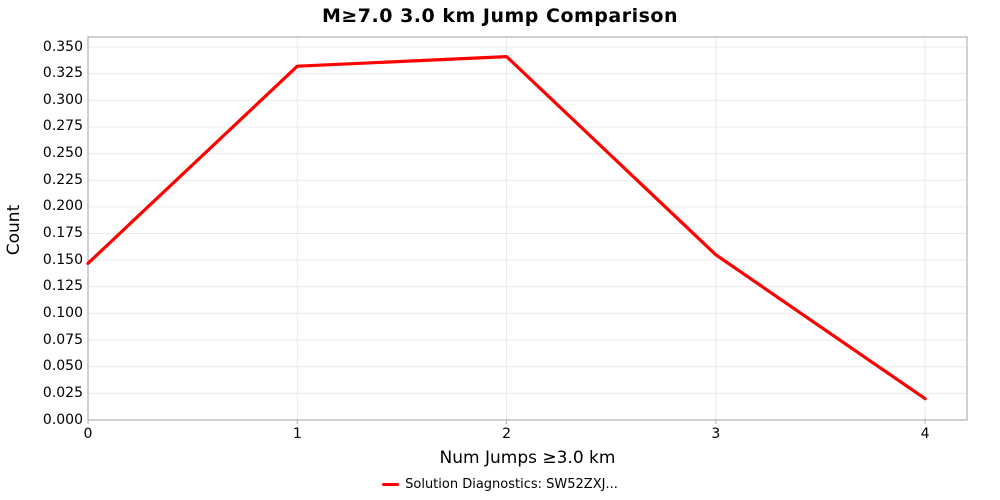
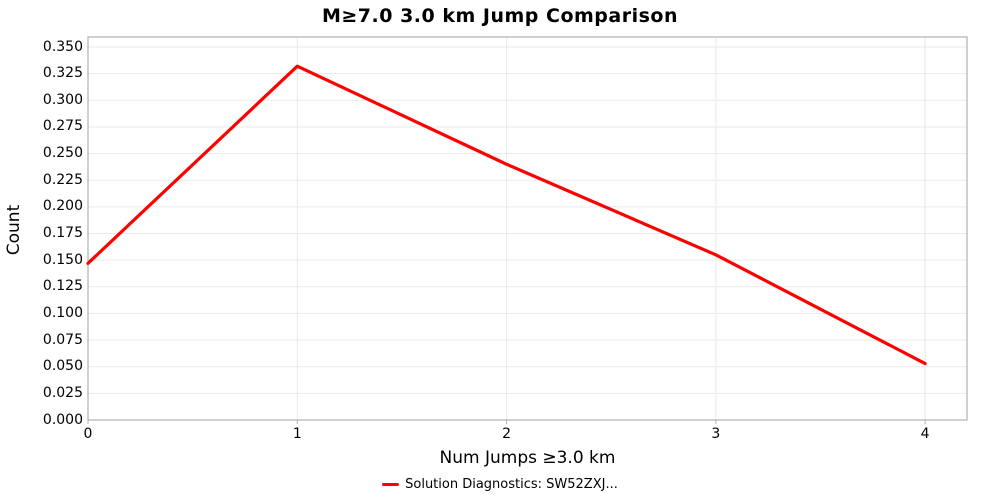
2: 0.341 -> 0.240
4: 0.020 -> 0.053
